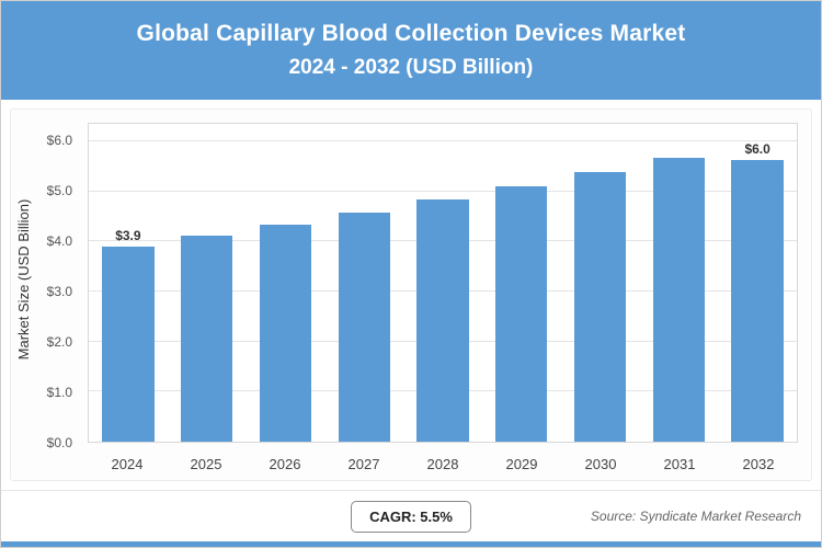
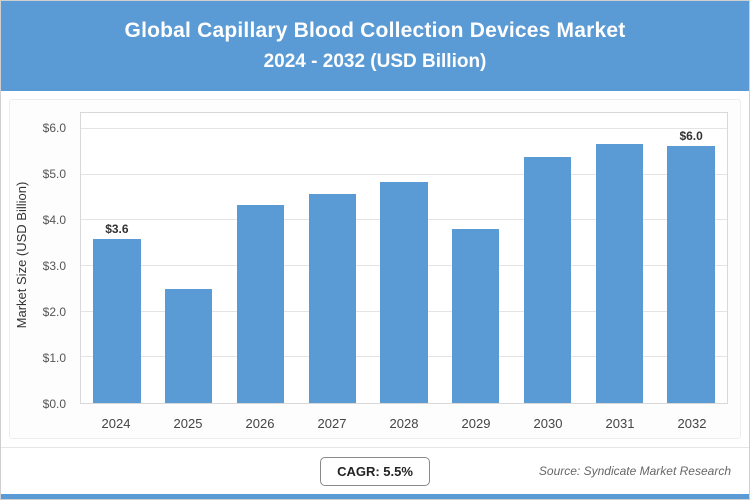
2024: $3.9 -> $3.6
2025: $4.1 -> $2.5
2029: $5.1 -> $3.8
